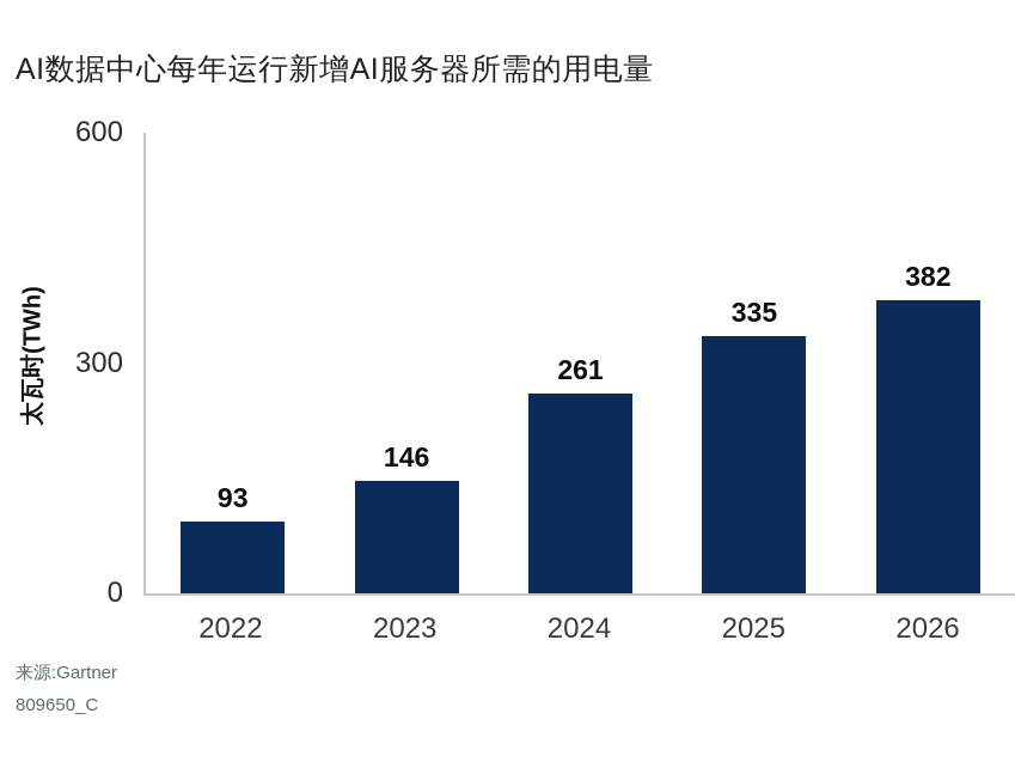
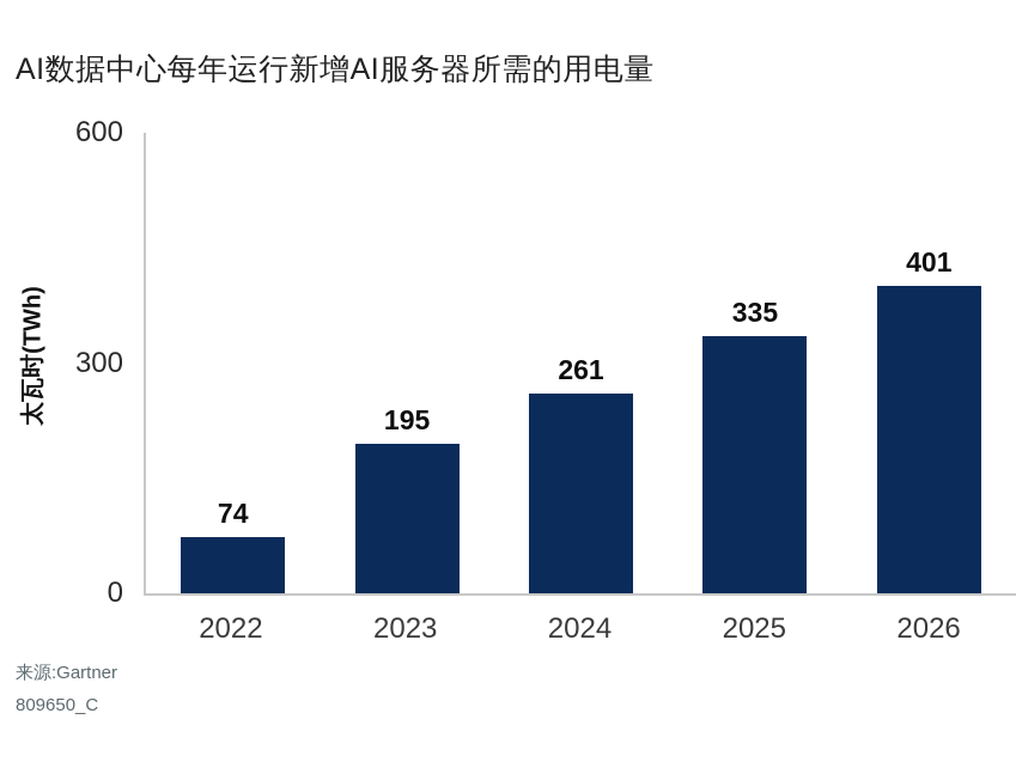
2022: 93 -> 74
2023: 146 -> 195
2026: 382 -> 401
